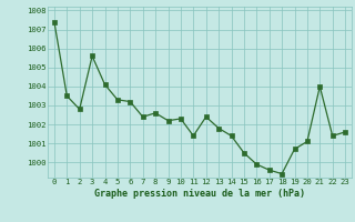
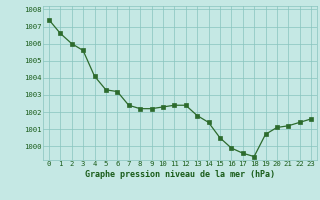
1: 1003.5 -> 1006.6
2: 1002.8 -> 1006.0
8: 1002.6 -> 1002.2
11: 1001.4 -> 1002.4
21: 1004.0 -> 1001.2
